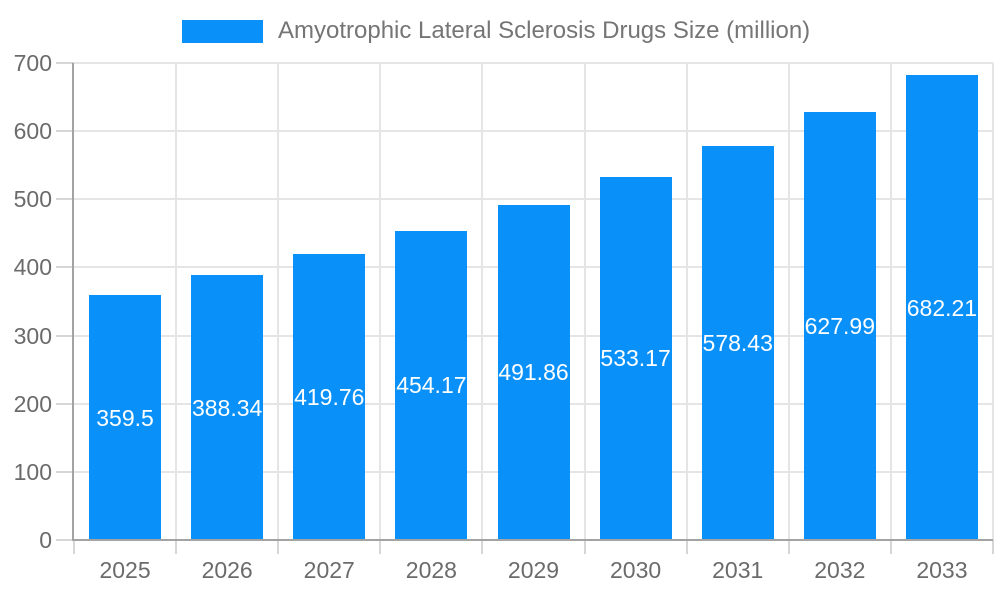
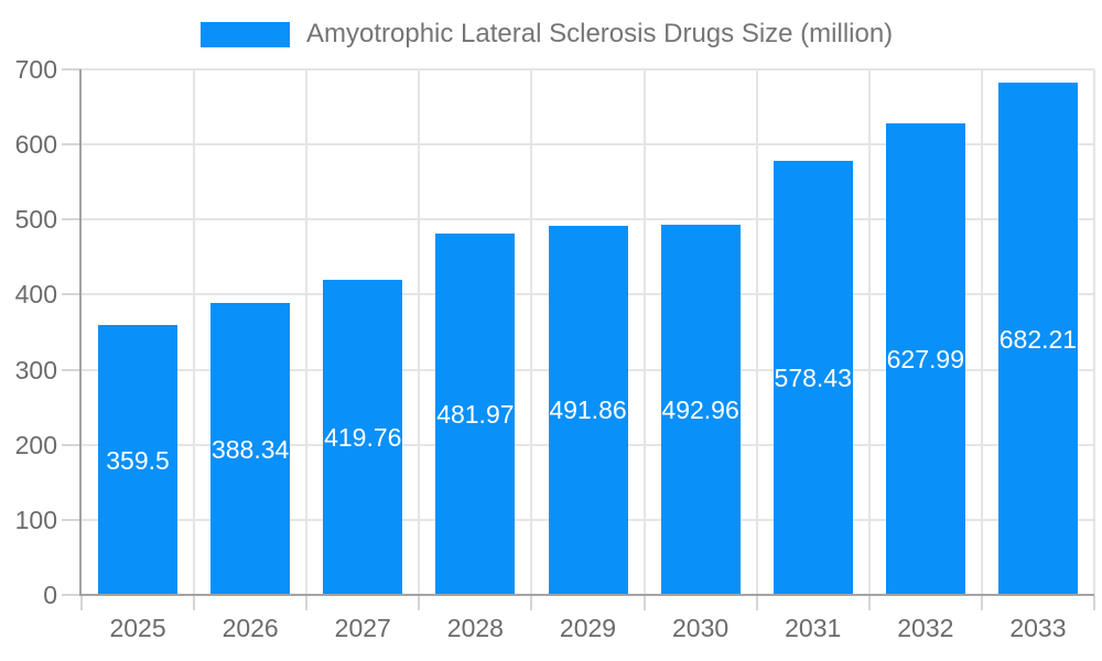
2028: 454.17 -> 481.97
2030: 533.17 -> 492.96
